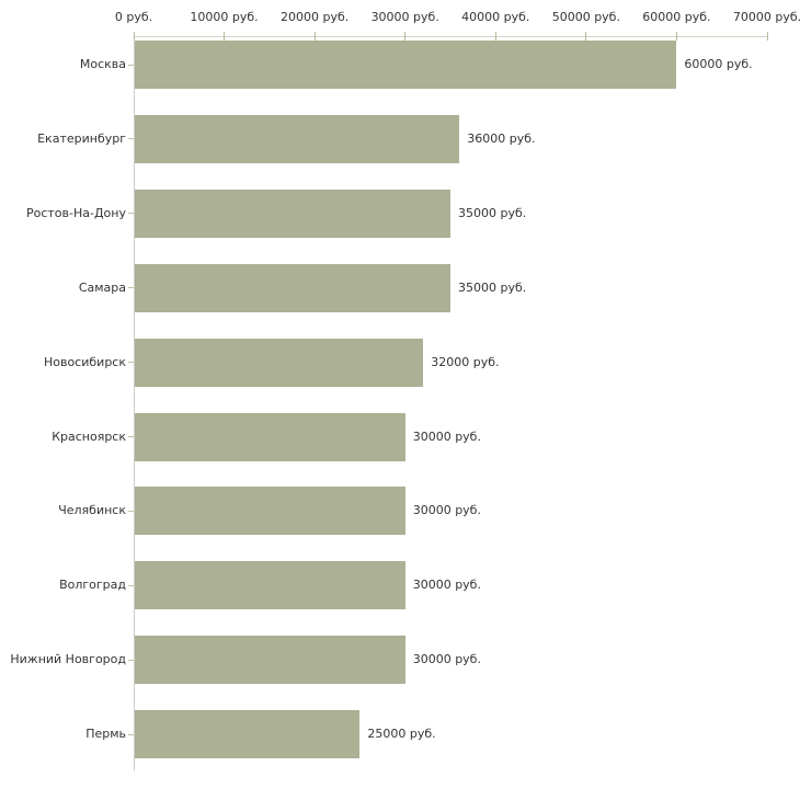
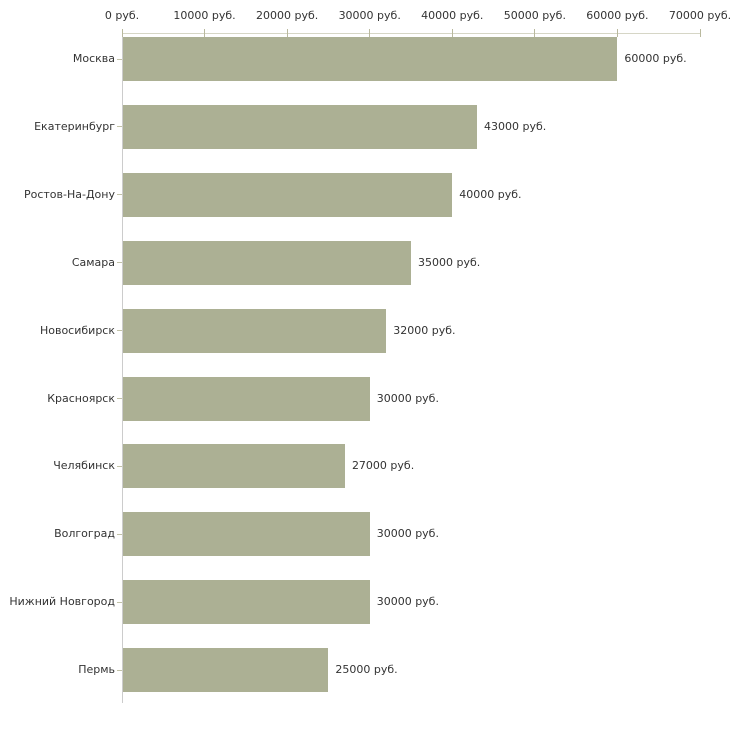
Екатеринбург: 36000 -> 43000
Ростов-На-Дону: 35000 -> 40000
Челябинск: 30000 -> 27000
